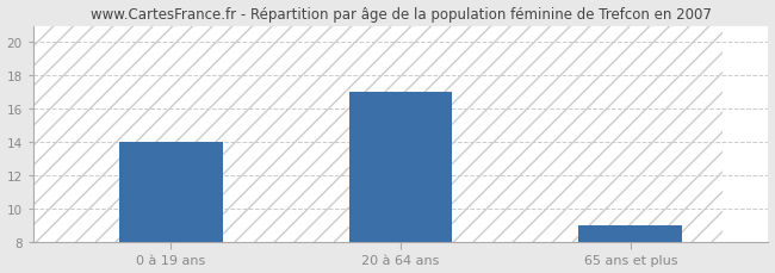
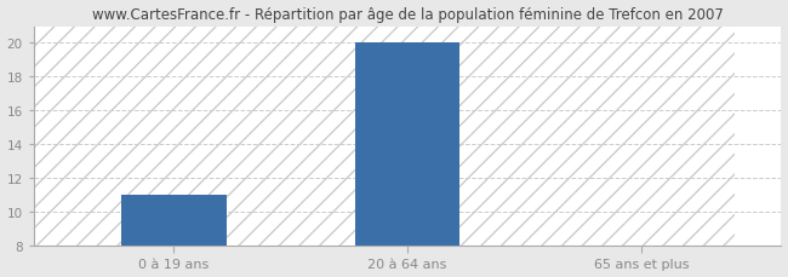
0 à 19 ans: 14 -> 11
20 à 64 ans: 17 -> 20
65 ans et plus: 9 -> 8
